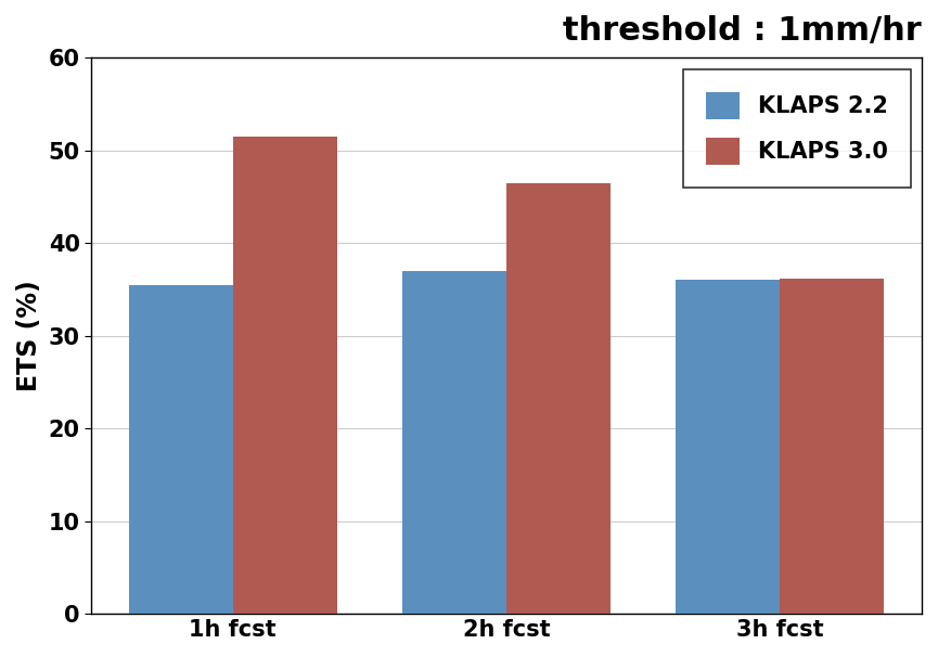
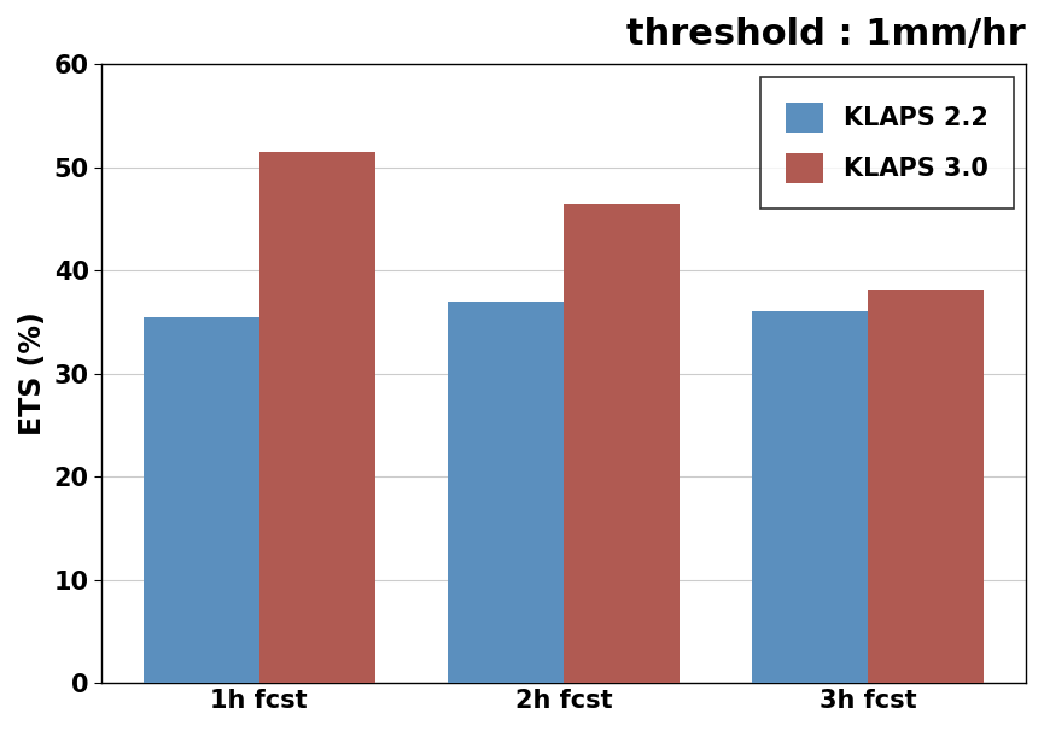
KLAPS 3.0/3h fcst: 36.2 -> 38.2
